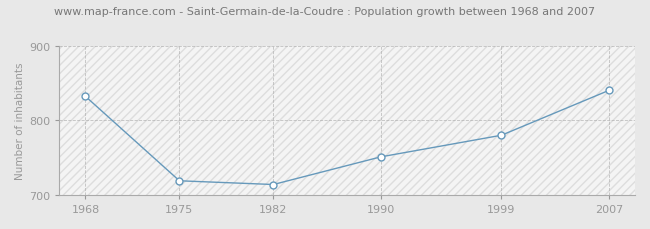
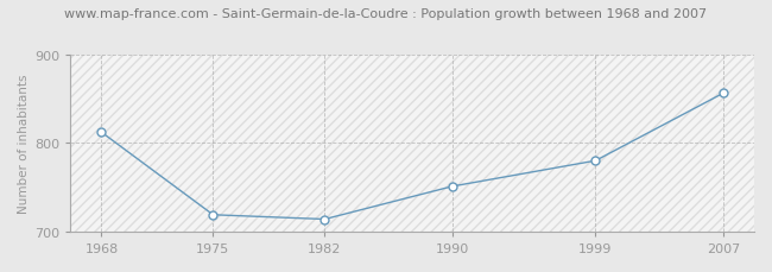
1968: 832 -> 812
2007: 840 -> 856
